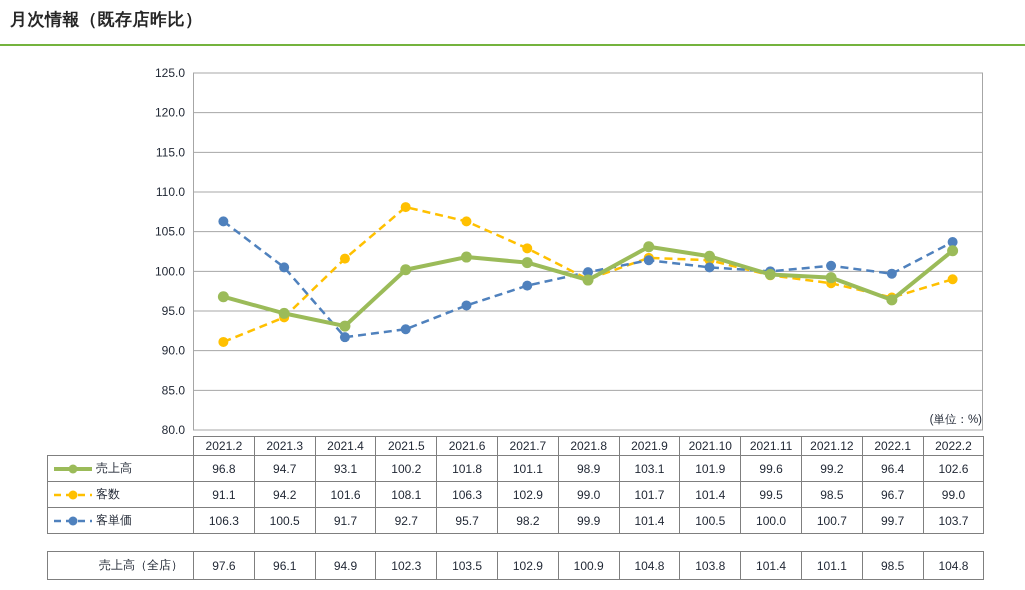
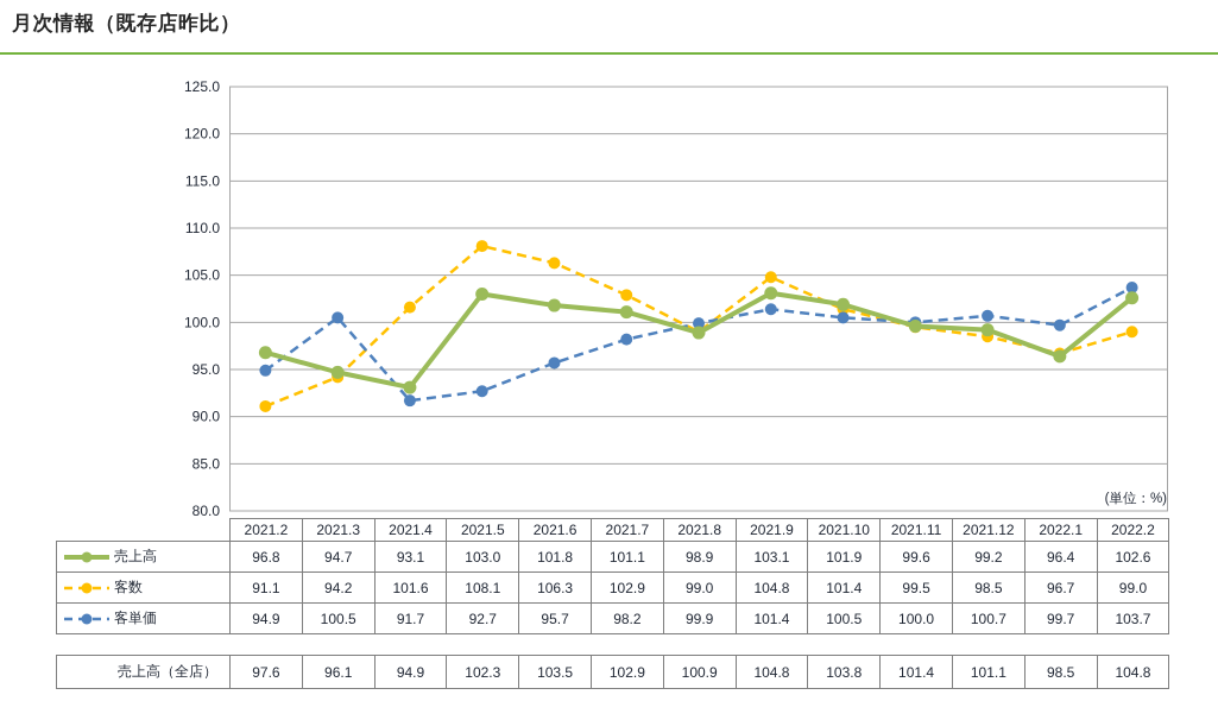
客単価/2021.2: 106.3 -> 94.9
売上高/2021.5: 100.2 -> 103.0
客数/2021.9: 101.7 -> 104.8
